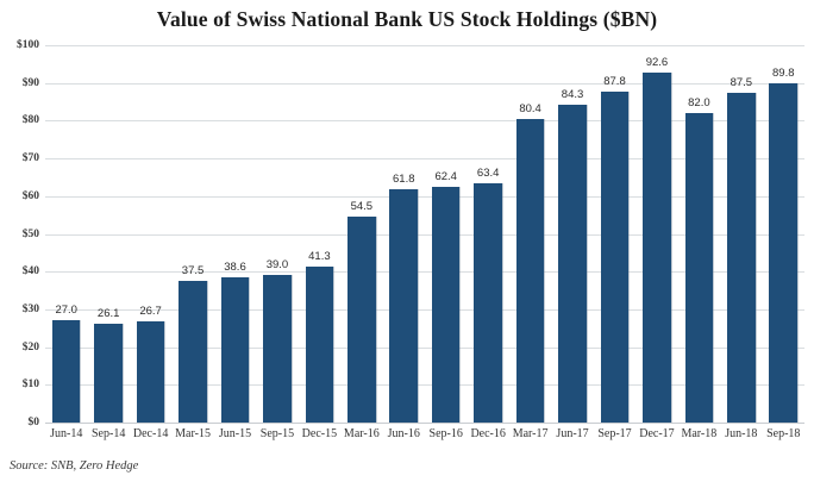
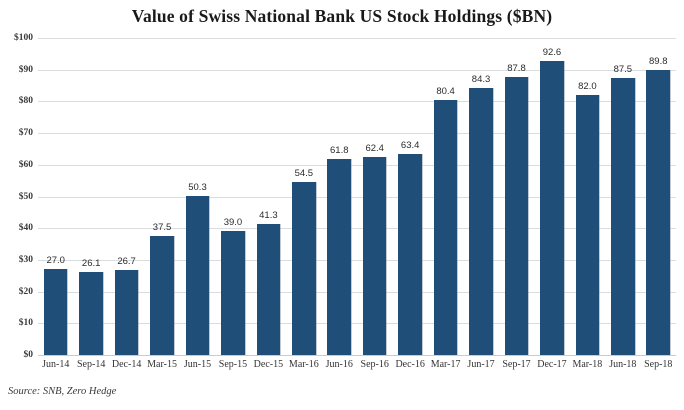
Jun-15: 38.6 -> 50.3
